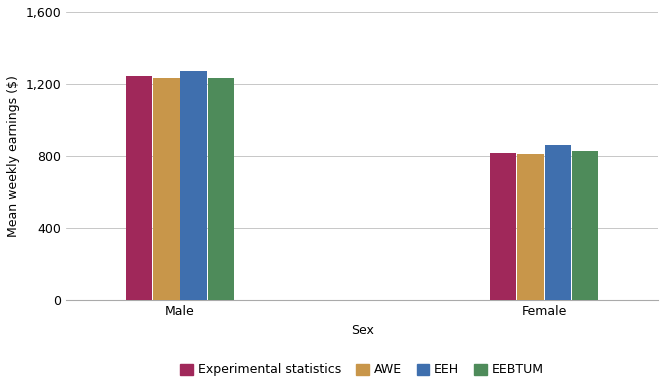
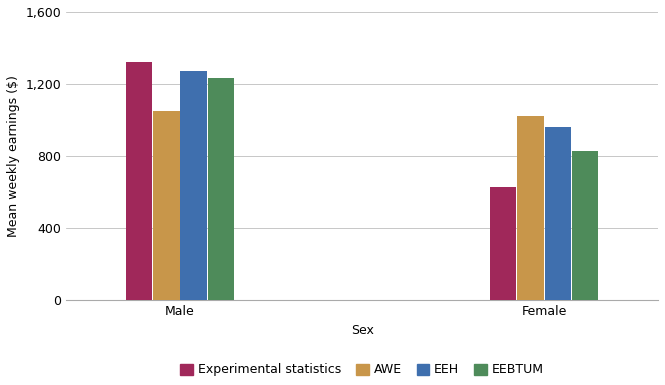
Experimental statistics/Male: 1,240 -> 1,320
AWE/Male: 1,240 -> 1,050
Experimental statistics/Female: 820 -> 630
AWE/Female: 810 -> 1,020
EEH/Female: 860 -> 960
